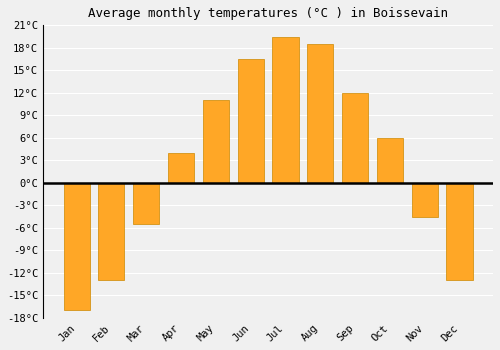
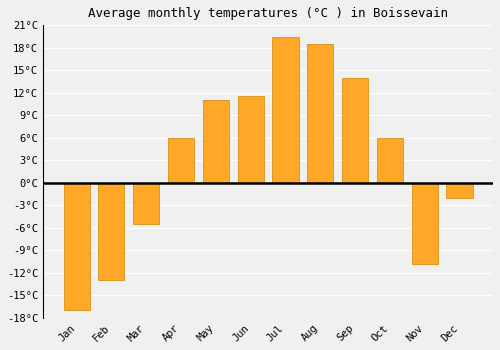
Apr: 4.0°C -> 6.0°C
Jun: 16.5°C -> 11.6°C
Sep: 12.0°C -> 14.0°C
Nov: -4.5°C -> -10.8°C
Dec: -13.0°C -> -2.0°C
